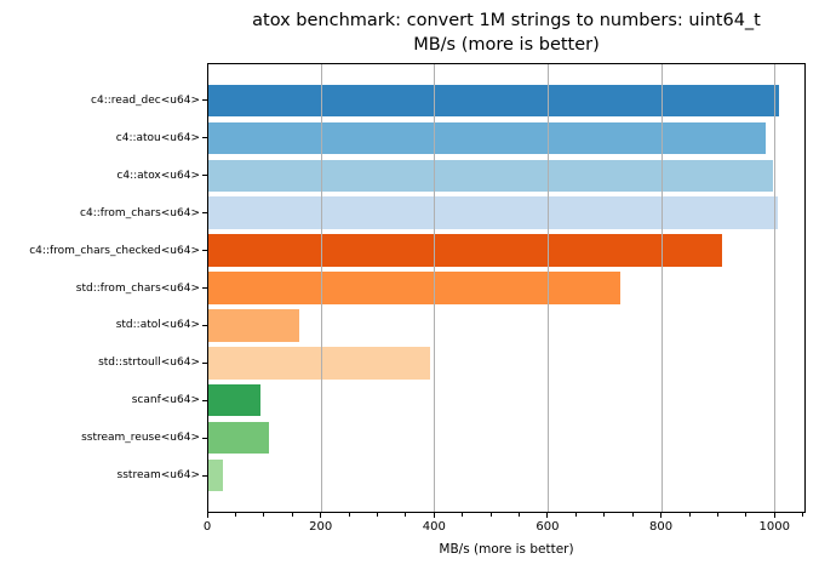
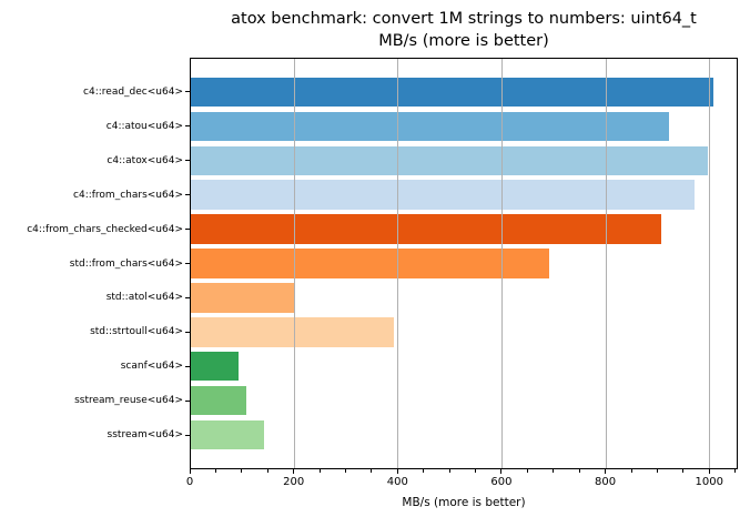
c4::atou<u64>: 980 -> 920
c4::from_chars<u64>: 1000 -> 970
std::from_chars<u64>: 730 -> 690
std::atol<u64>: 160 -> 200
sstream<u64>: 30 -> 140
